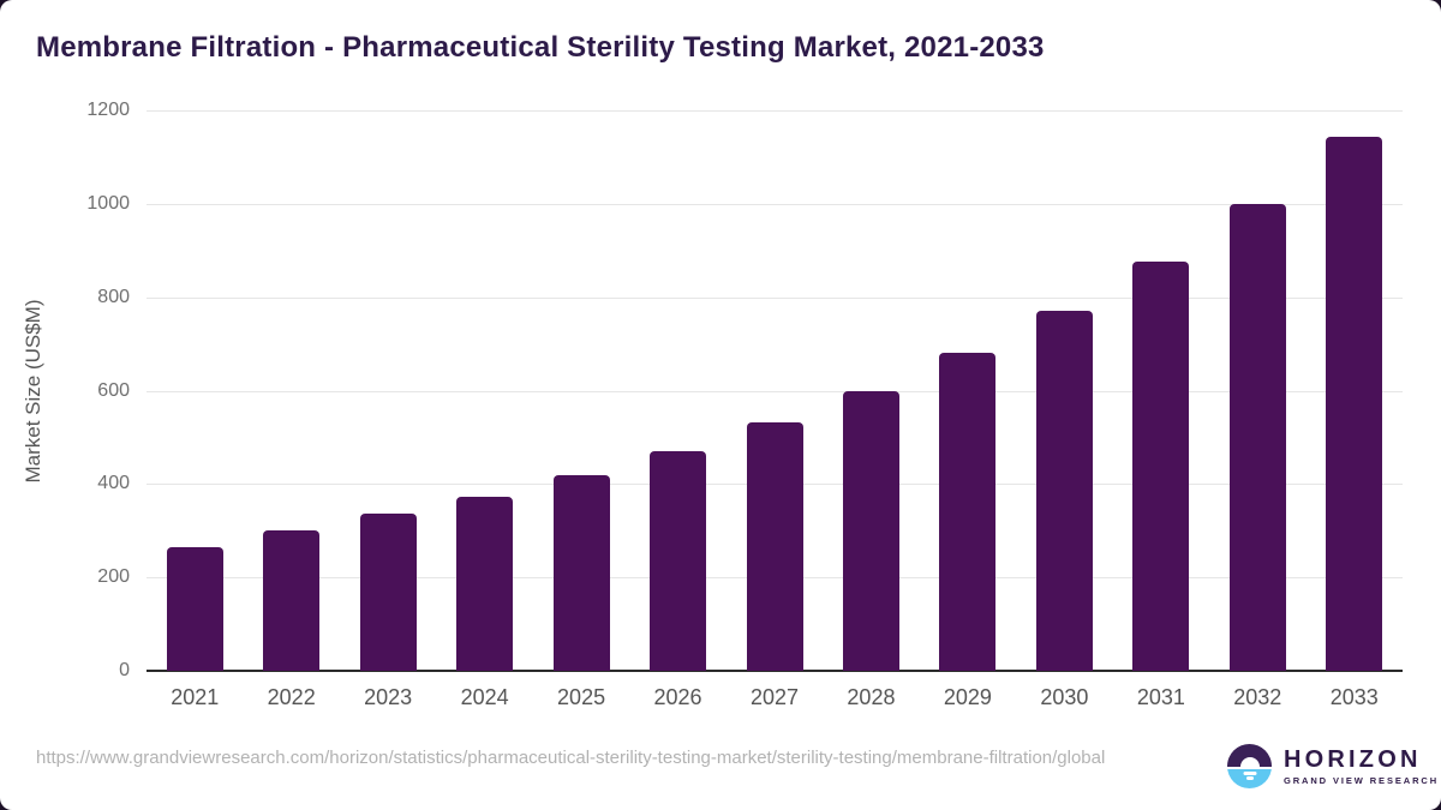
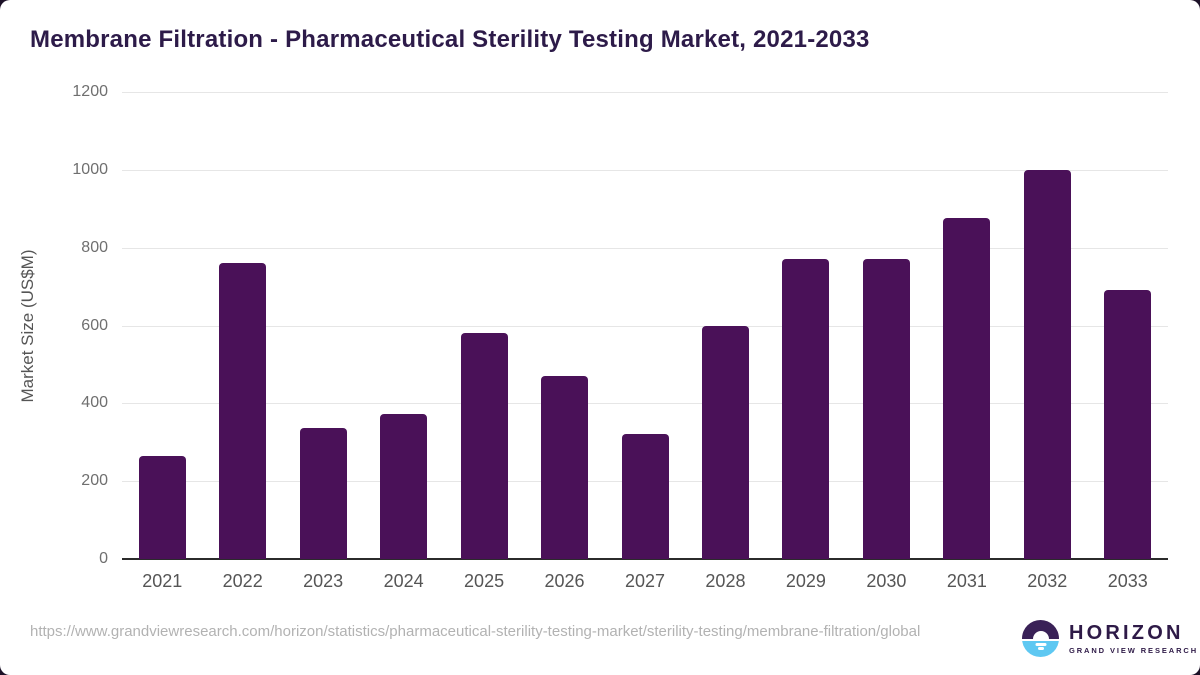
2022: 300 -> 760
2025: 420 -> 580
2027: 530 -> 320
2029: 680 -> 770
2033: 1140 -> 690
